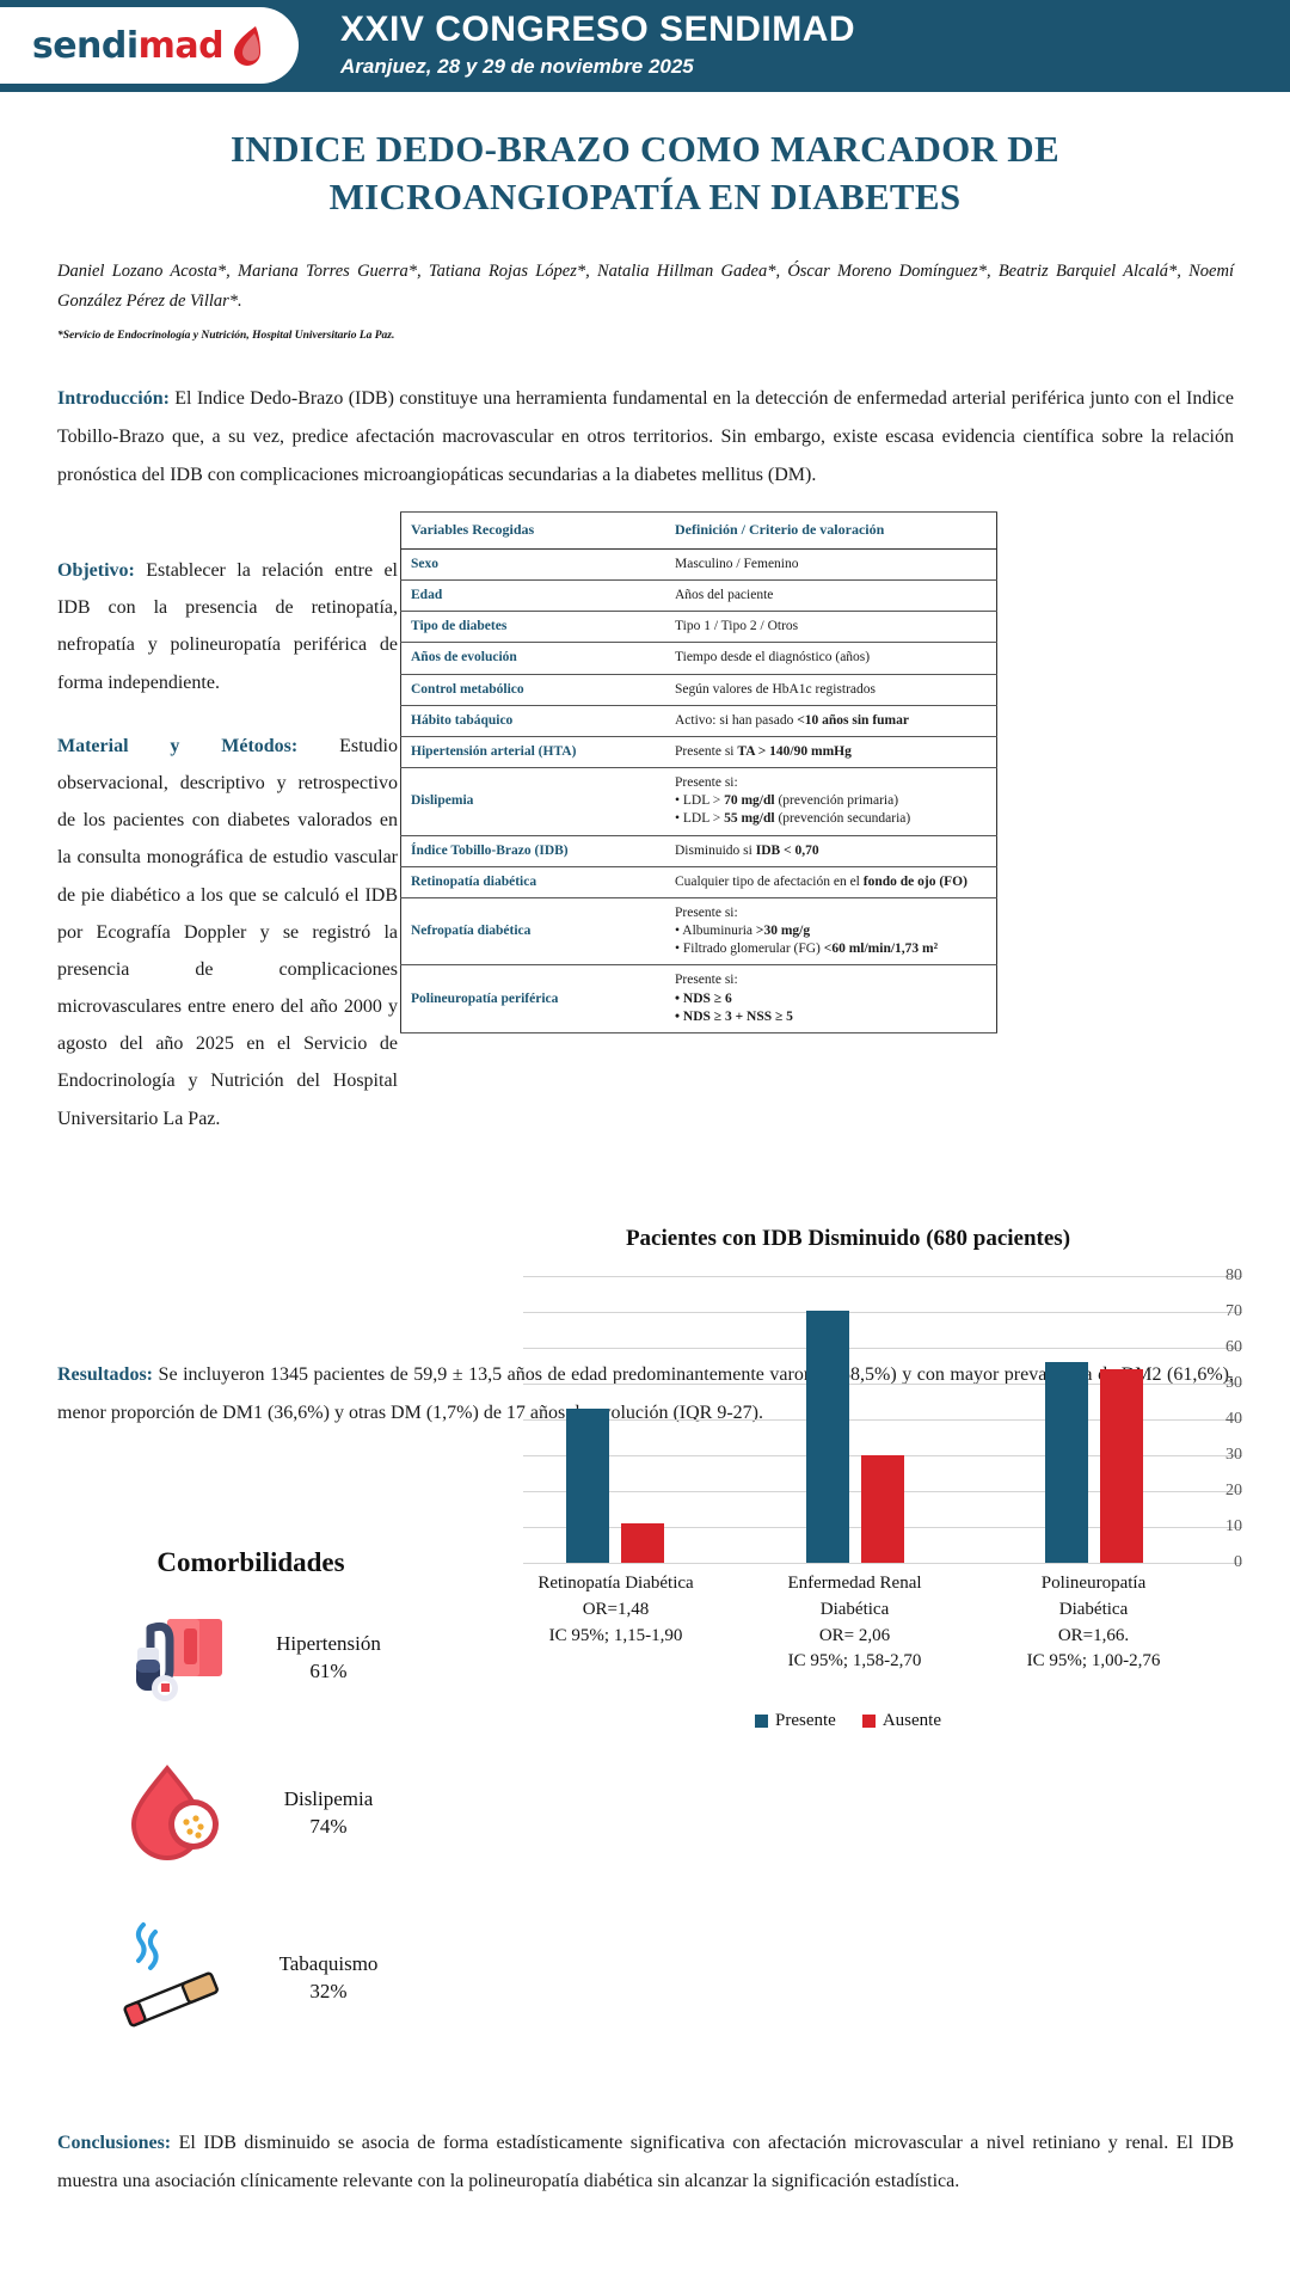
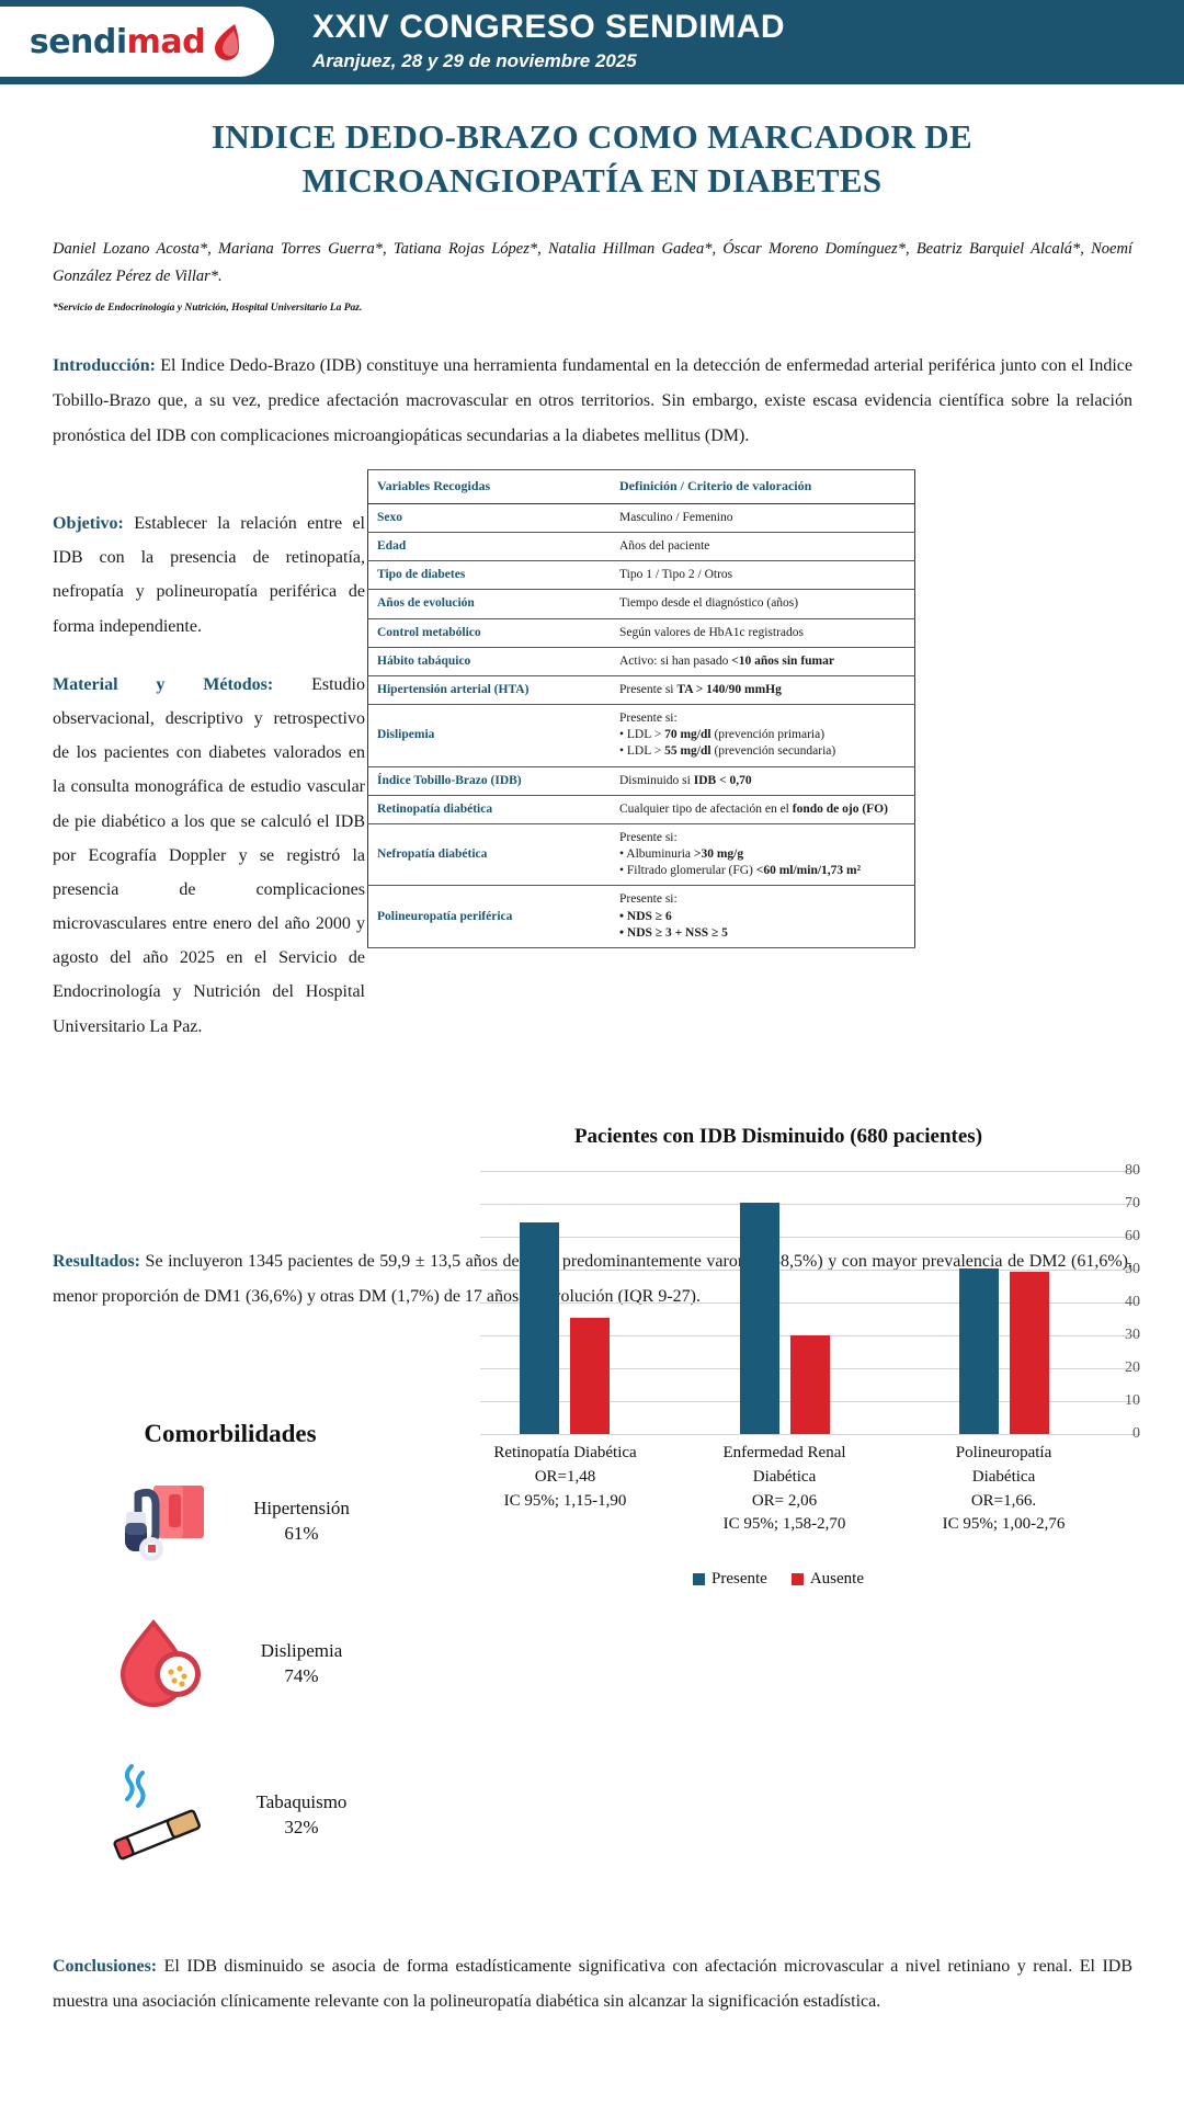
Presente/Retinopatía Diabética: 43 -> 64
Ausente/Retinopatía Diabética: 11 -> 36
Presente/Polineuropatía Diabética: 56 -> 50
Ausente/Polineuropatía Diabética: 54 -> 49
